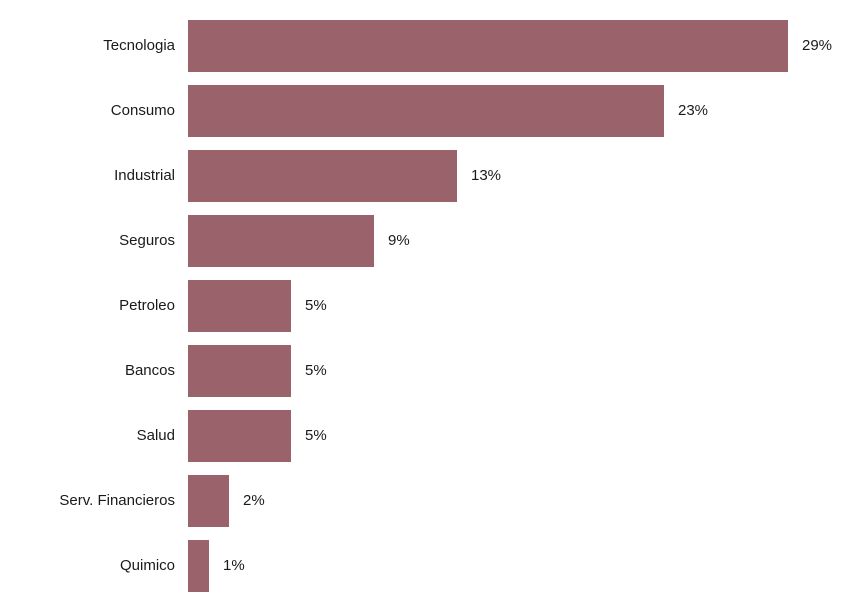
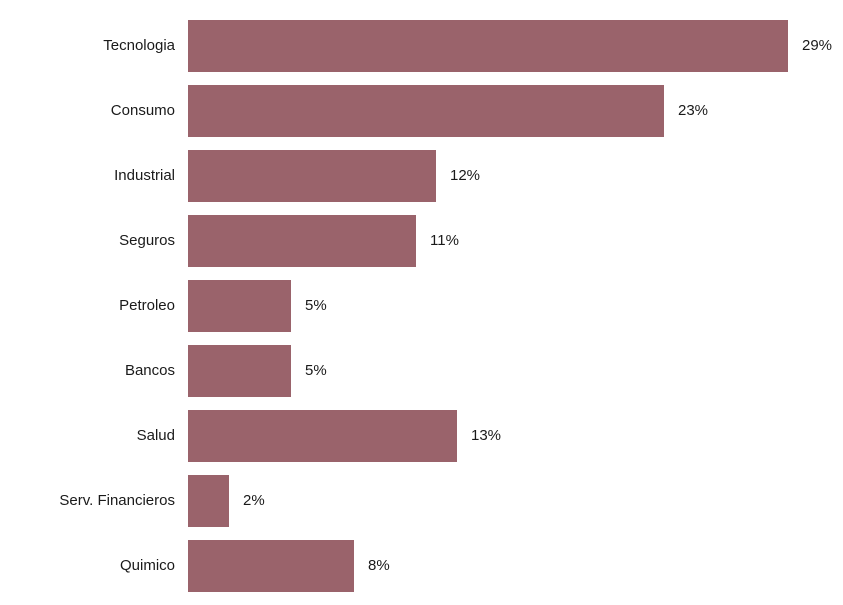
Industrial: 13% -> 12%
Seguros: 9% -> 11%
Salud: 5% -> 13%
Quimico: 1% -> 8%
